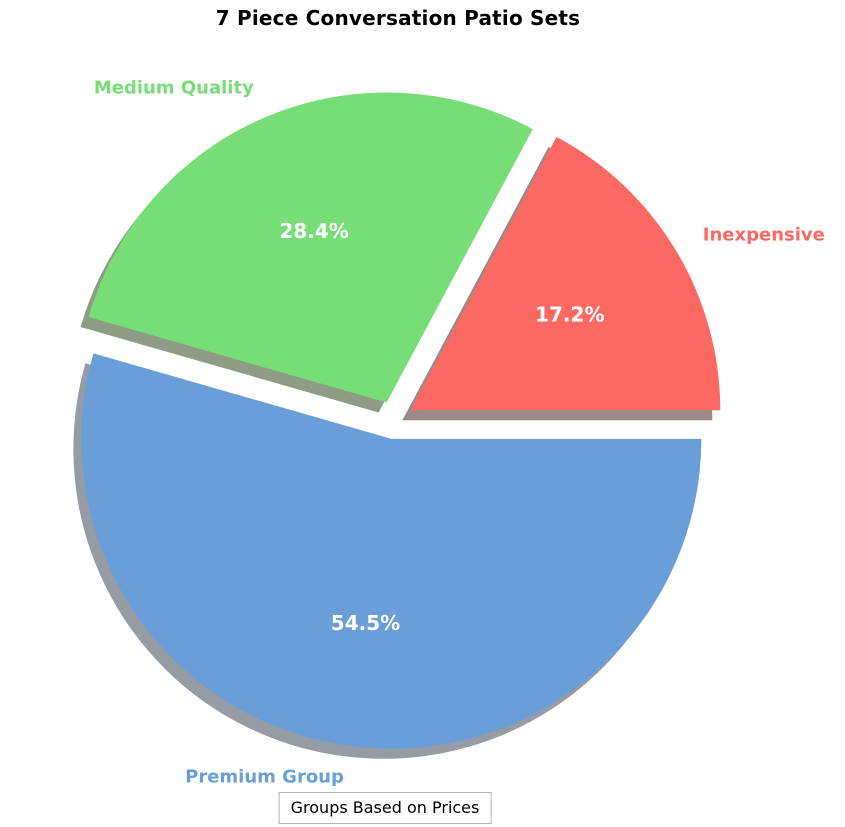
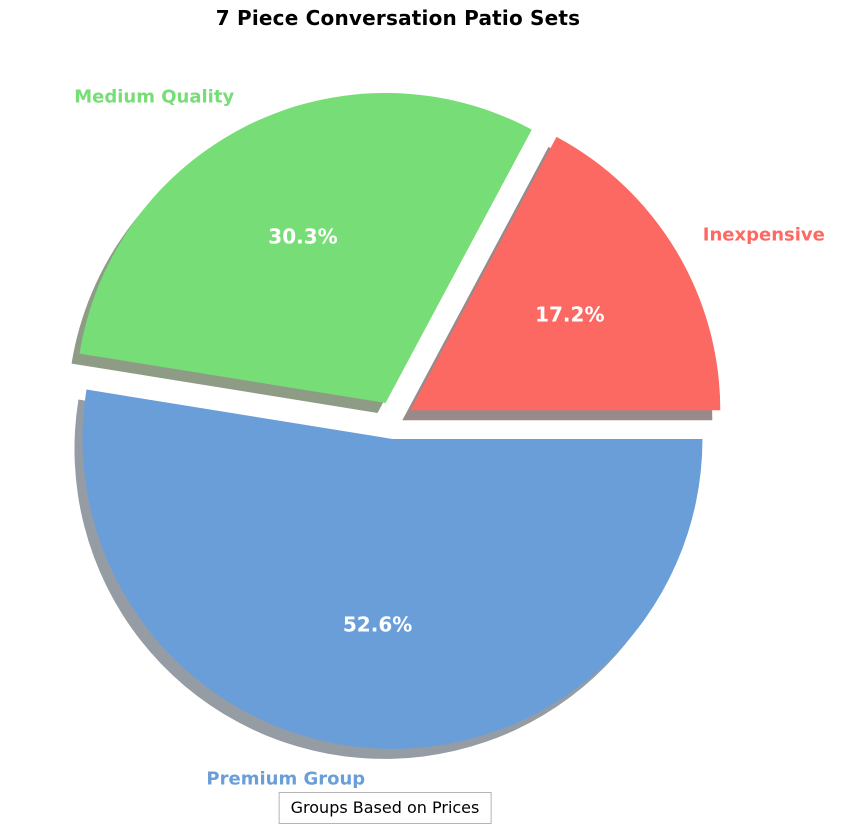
Medium Quality: 28.4% -> 30.3%
Premium Group: 54.5% -> 52.6%
